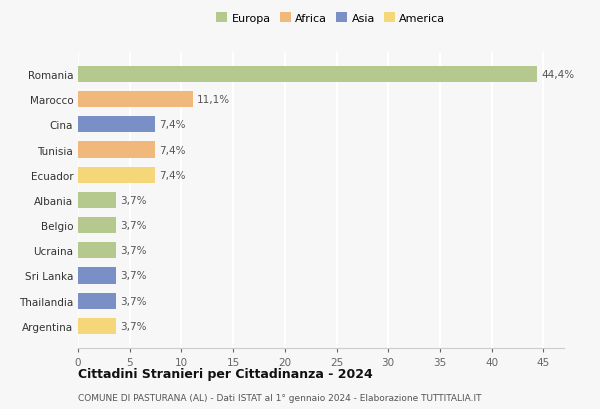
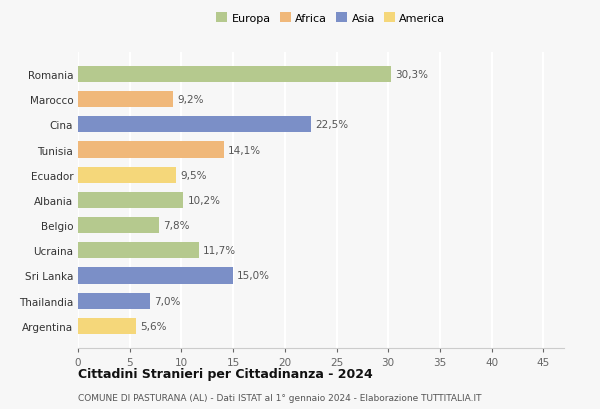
Romania: 44,4% -> 30,3%
Marocco: 11,1% -> 9,2%
Cina: 7,4% -> 22,5%
Tunisia: 7,4% -> 14,1%
Ecuador: 7,4% -> 9,5%
Albania: 3,7% -> 10,2%
Belgio: 3,7% -> 7,8%
Ucraina: 3,7% -> 11,7%
Sri Lanka: 3,7% -> 15,0%
Thailandia: 3,7% -> 7,0%
Argentina: 3,7% -> 5,6%
